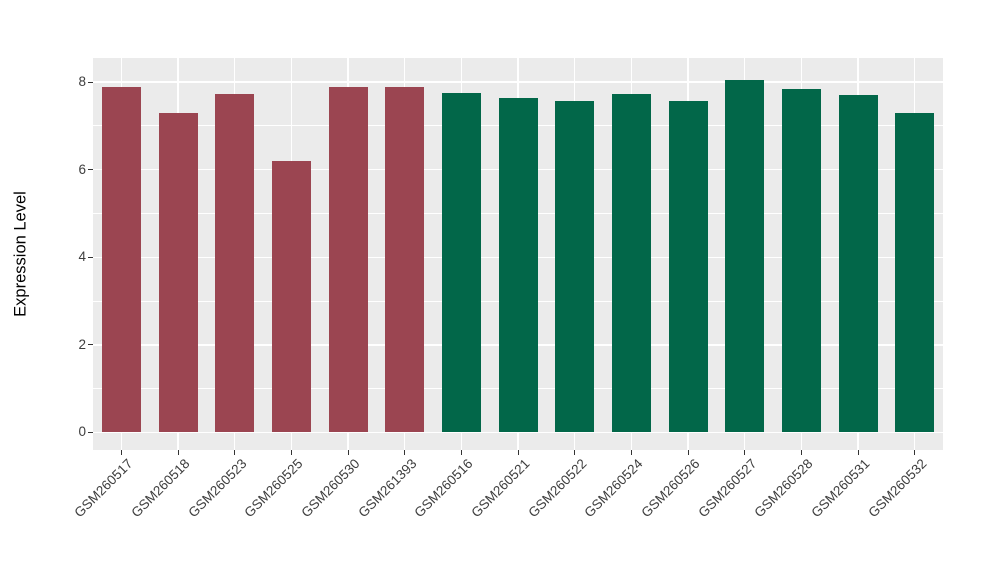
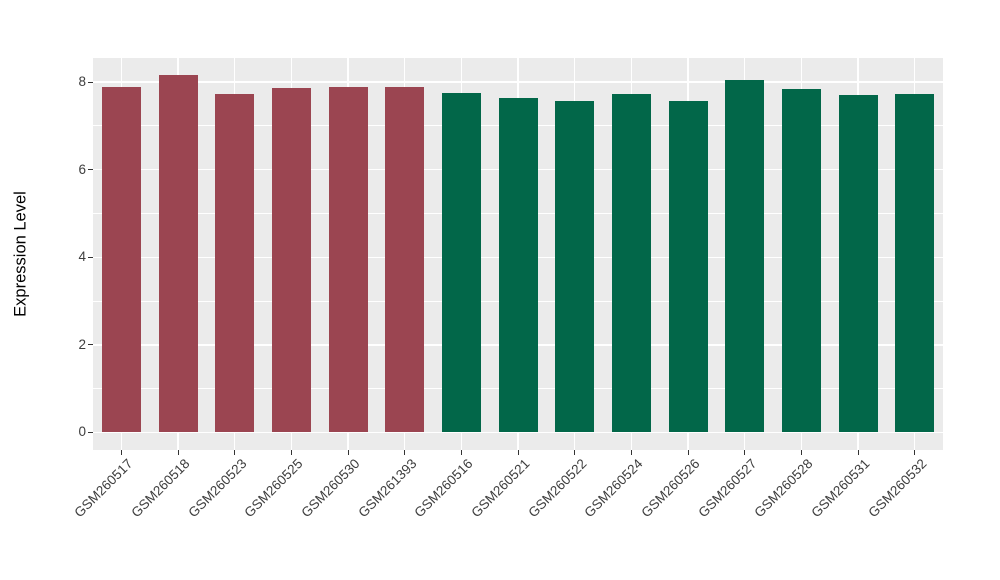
GSM260518: 7.3 -> 8.2
GSM260525: 6.2 -> 7.9
GSM260532: 7.3 -> 7.7
